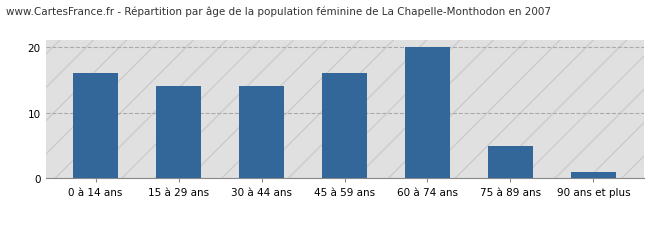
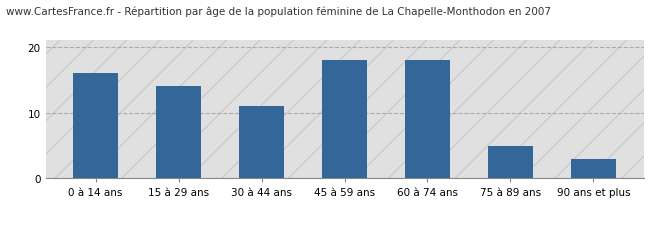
30 à 44 ans: 14 -> 11
45 à 59 ans: 16 -> 18
60 à 74 ans: 20 -> 18
90 ans et plus: 1 -> 3
